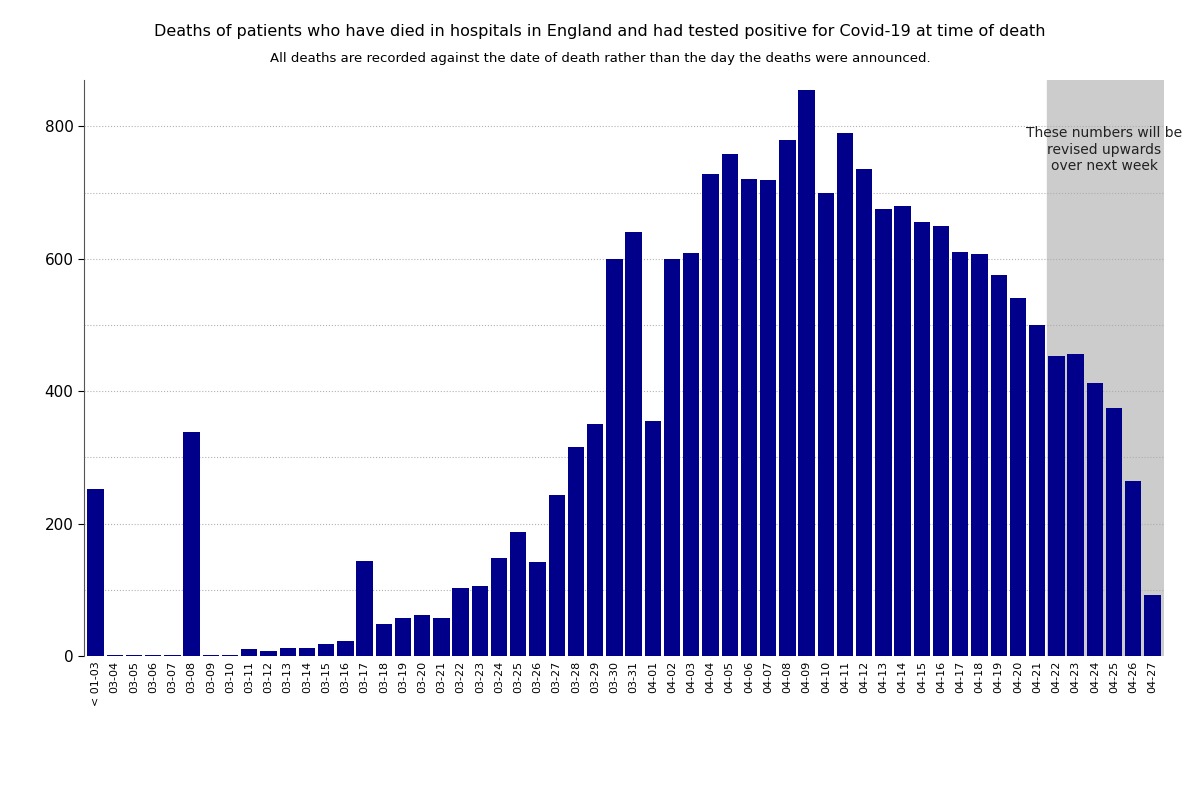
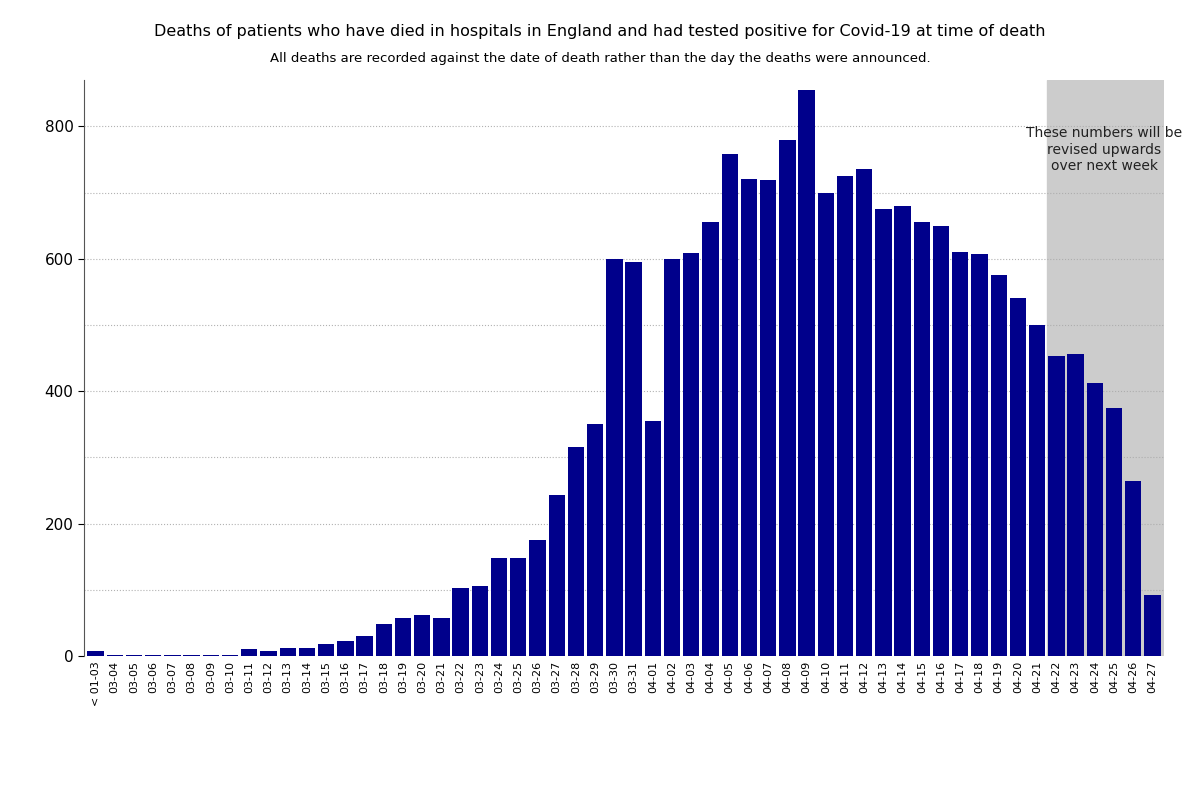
< 01-03: 252 -> 8
03-08: 338 -> 2
03-17: 144 -> 30
03-25: 188 -> 148
03-26: 142 -> 175
03-31: 640 -> 595
04-04: 728 -> 655
04-11: 790 -> 725
